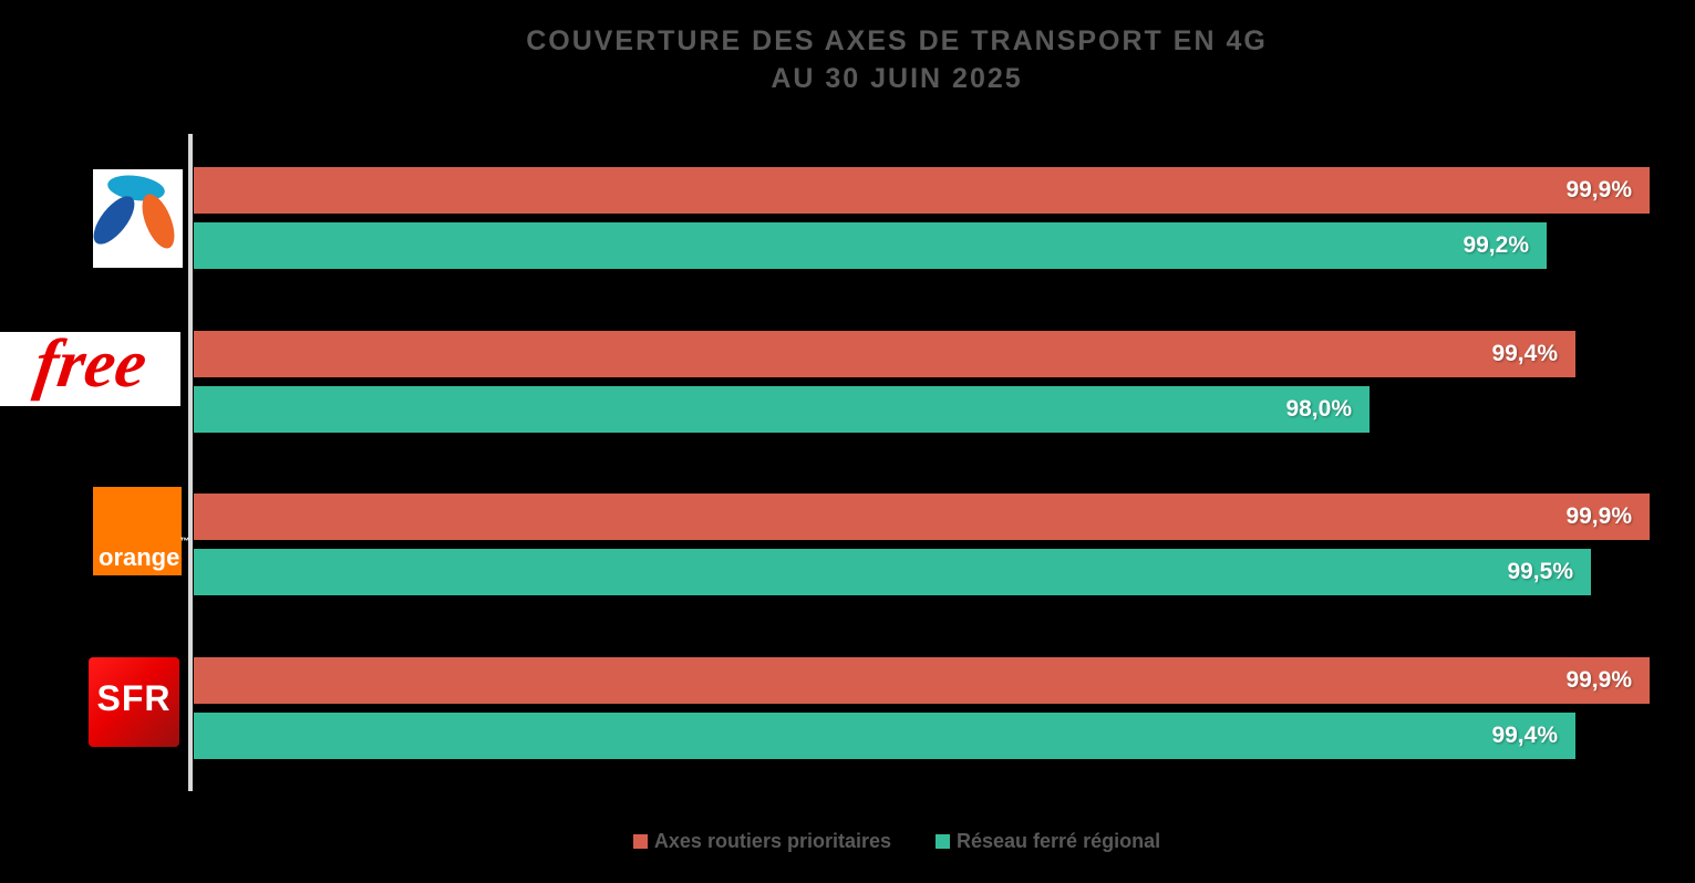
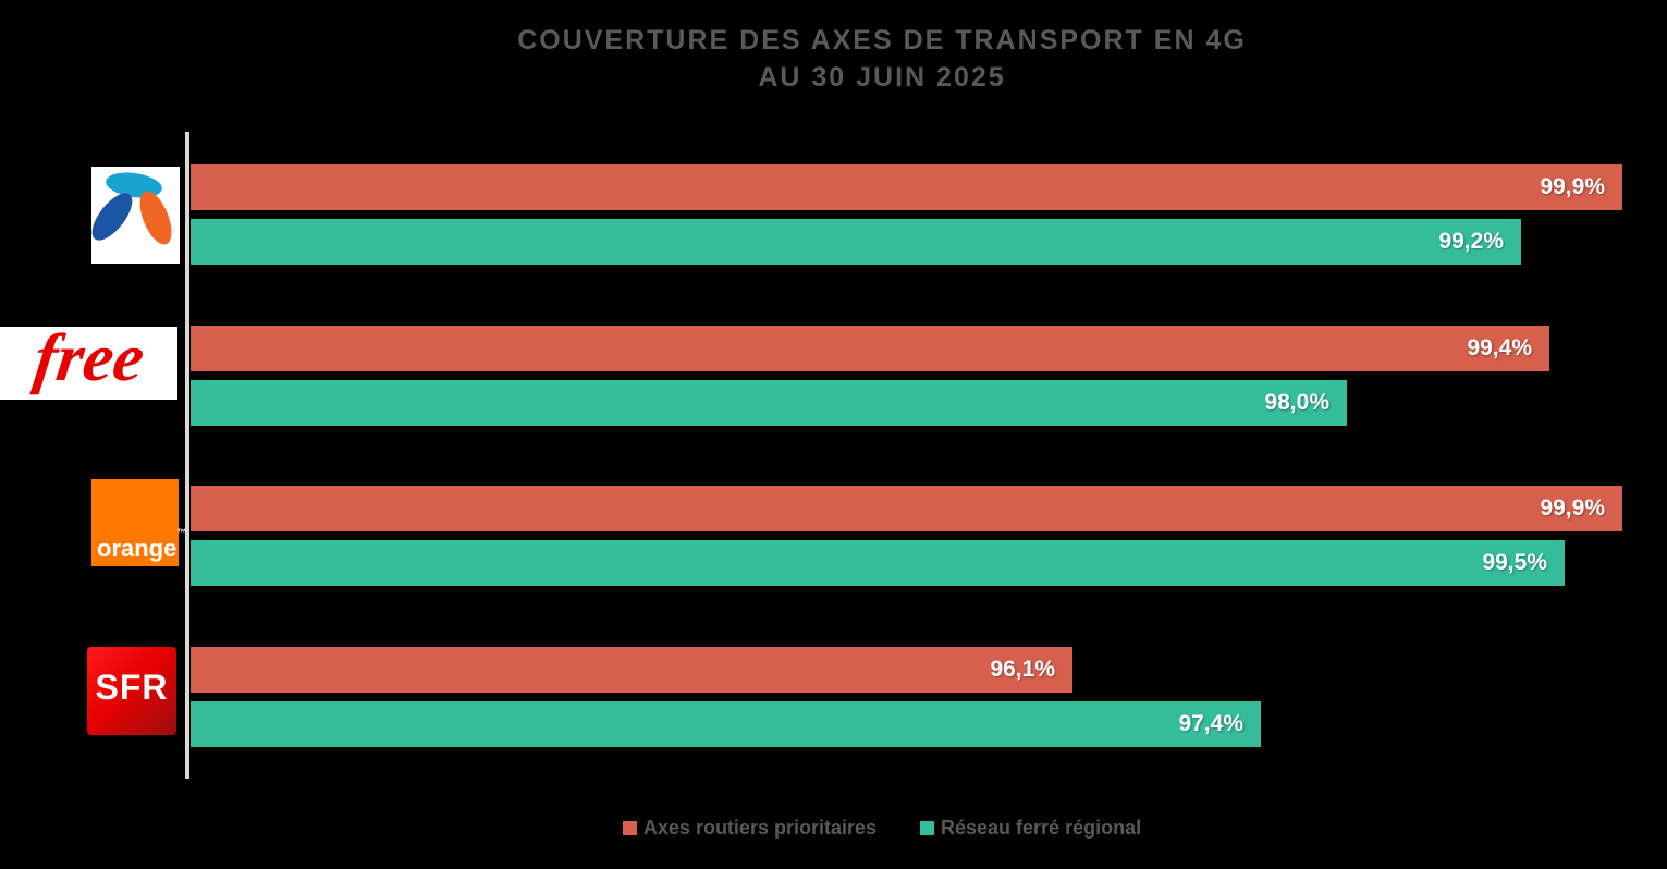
Axes routiers prioritaires/SFR: 99,9% -> 96,1%
Réseau ferré régional/SFR: 99,4% -> 97,4%
